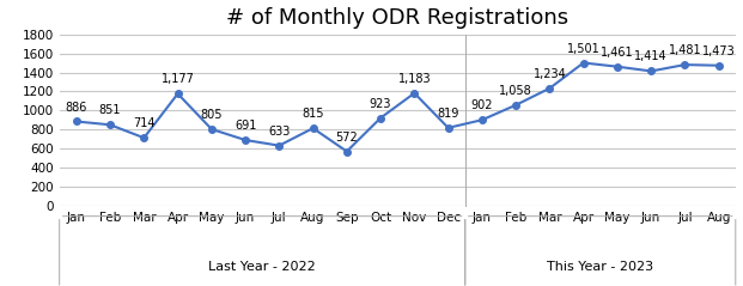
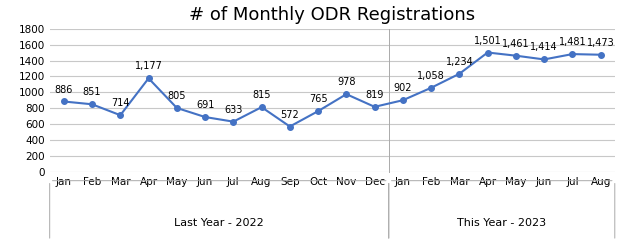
Oct: 923 -> 765
Nov: 1,183 -> 978
